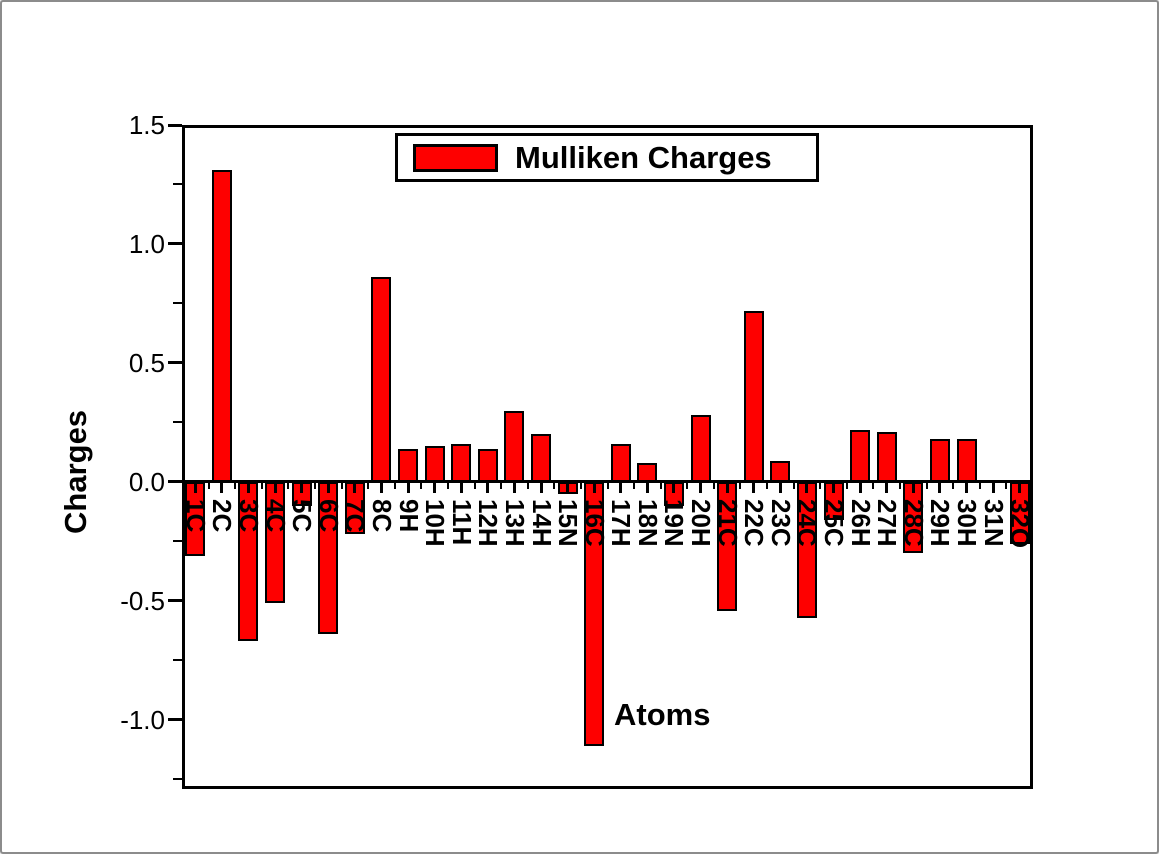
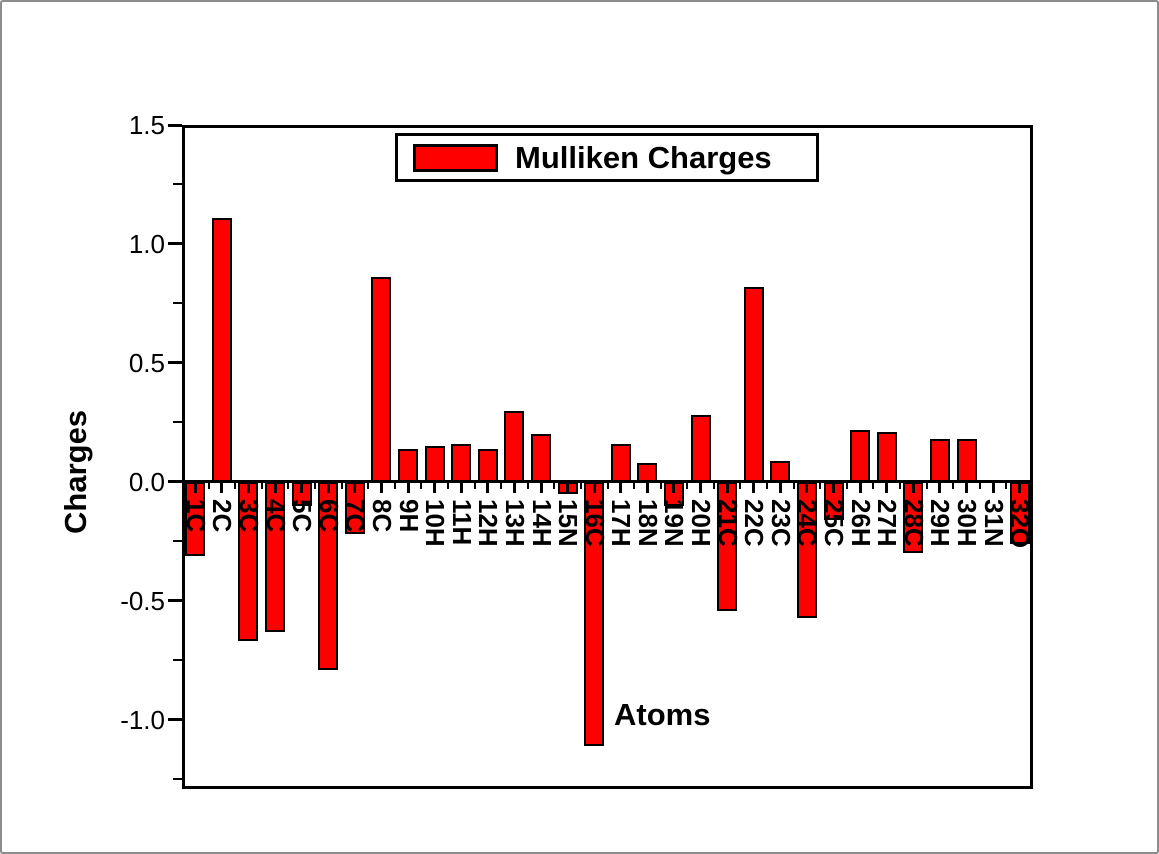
2C: 1.31 -> 1.11
4C: -0.51 -> -0.63
6C: -0.64 -> -0.79
22C: 0.72 -> 0.82
